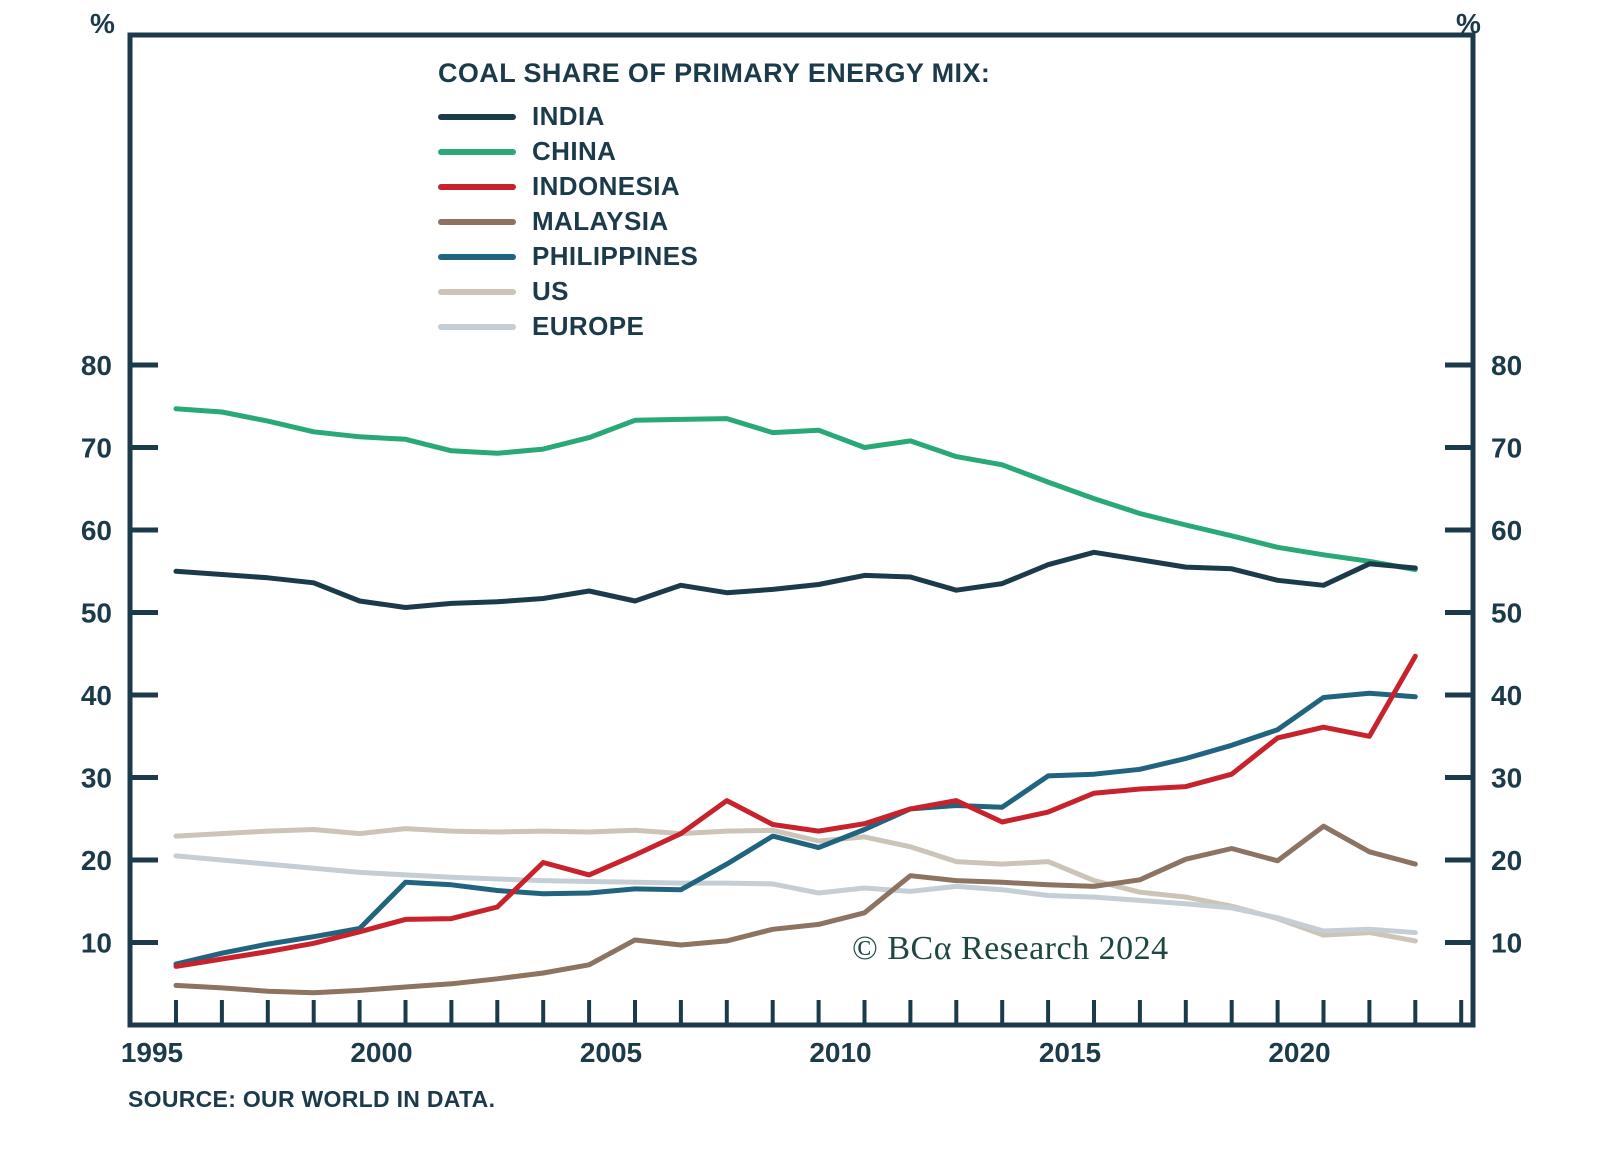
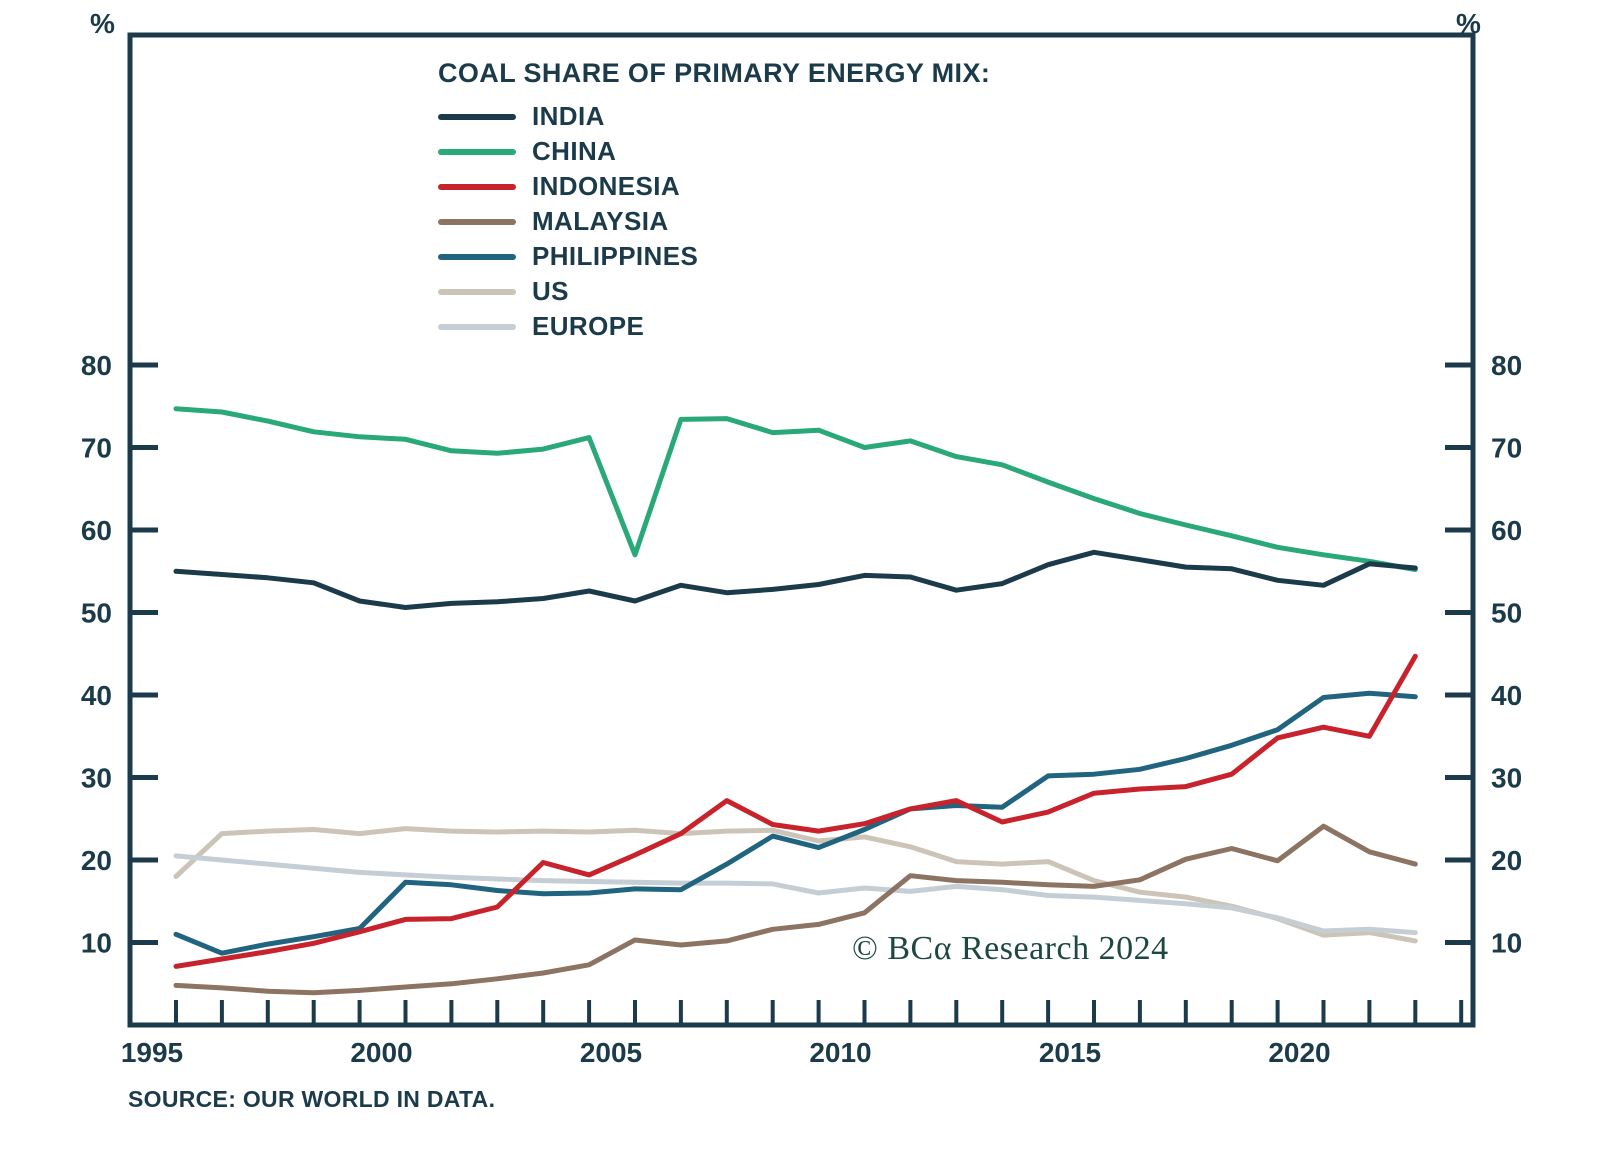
US/1995: 23 -> 18
PHILIPPINES/1995: 7 -> 11
CHINA/2005: 73 -> 57
